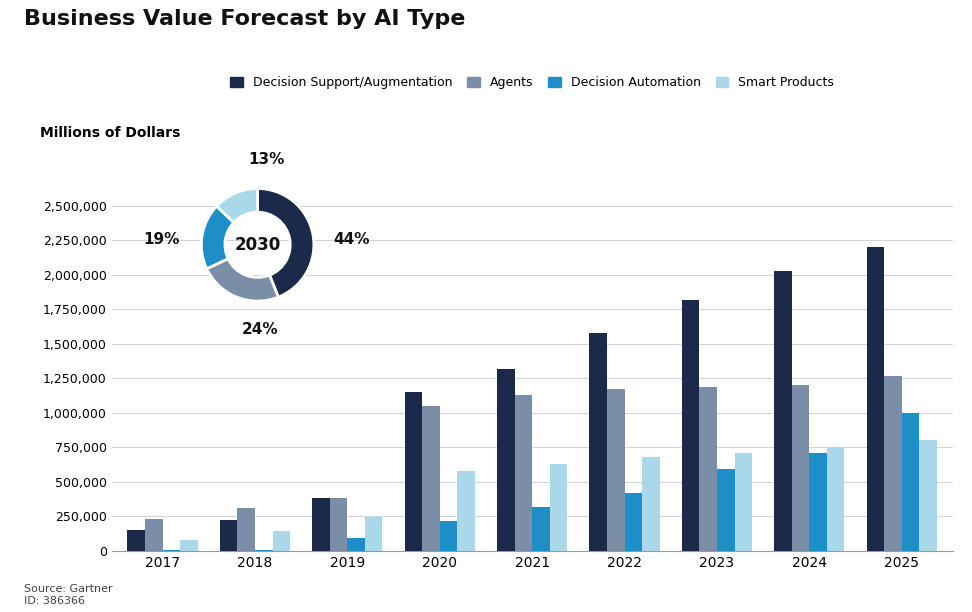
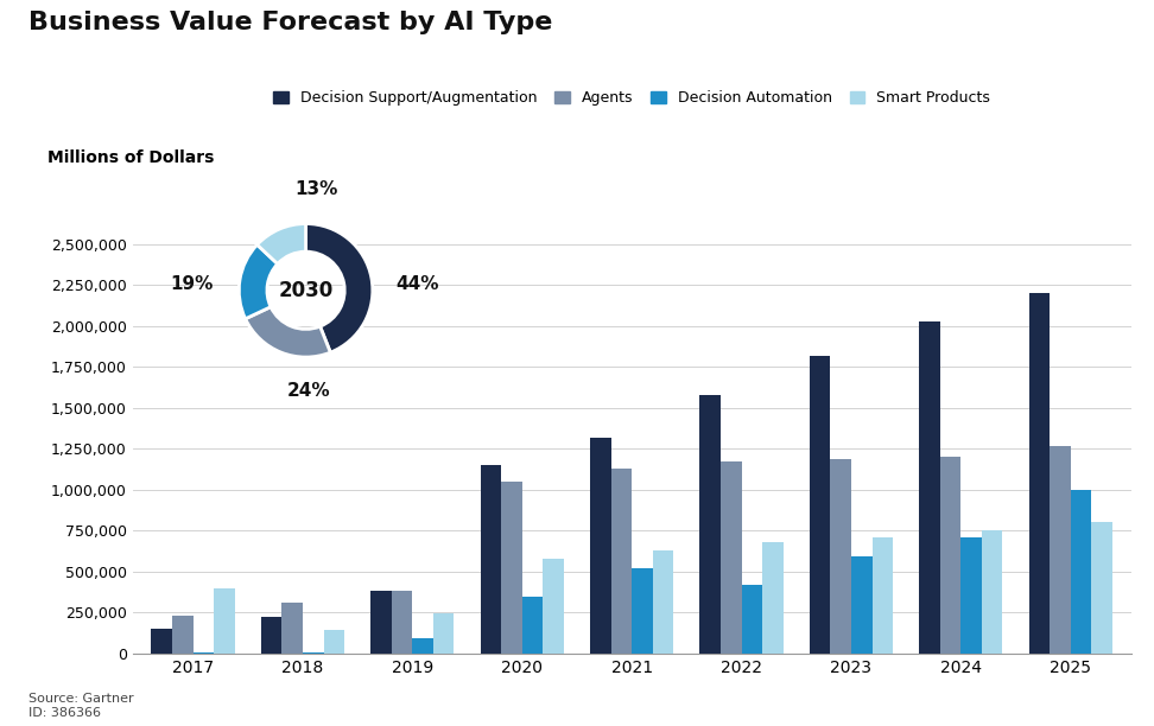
Smart Products/2017: 80,000 -> 400,000
Decision Automation/2020: 220,000 -> 350,000
Decision Automation/2021: 320,000 -> 520,000
